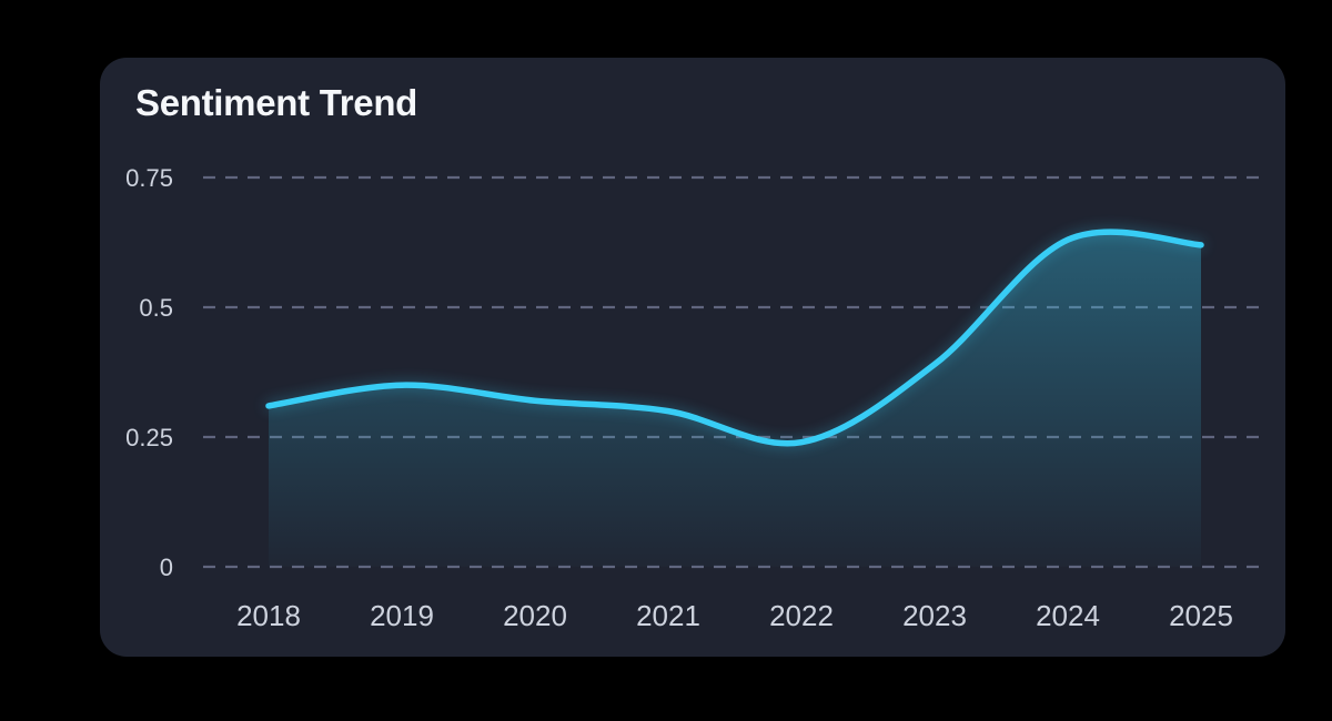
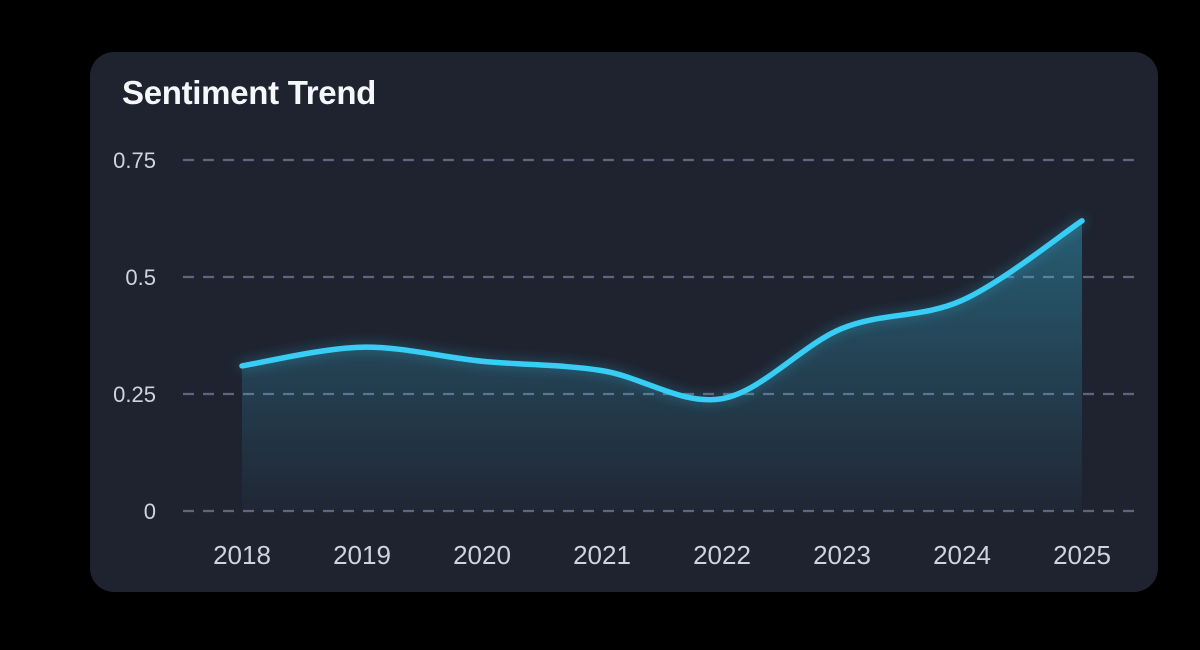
2024: 0.63 -> 0.45
